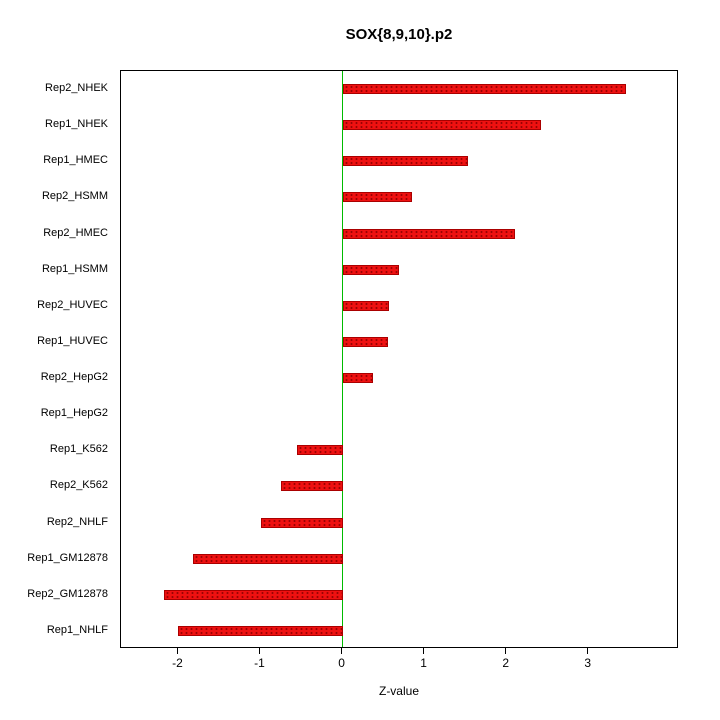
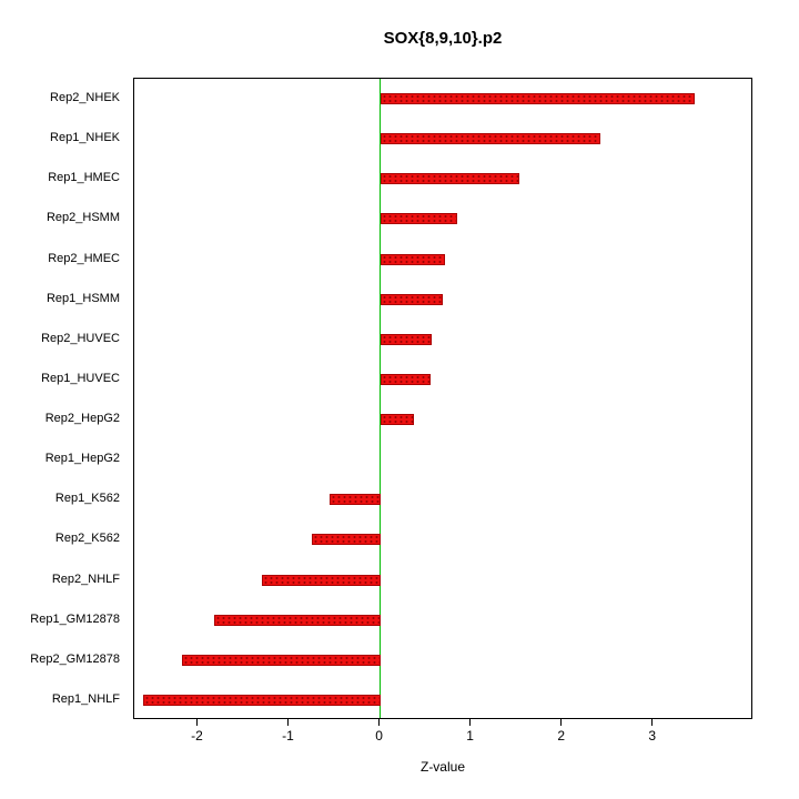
Rep2_HMEC: 2.1 -> 0.7
Rep2_NHLF: -1.0 -> -1.3
Rep1_NHLF: -2.0 -> -2.6
